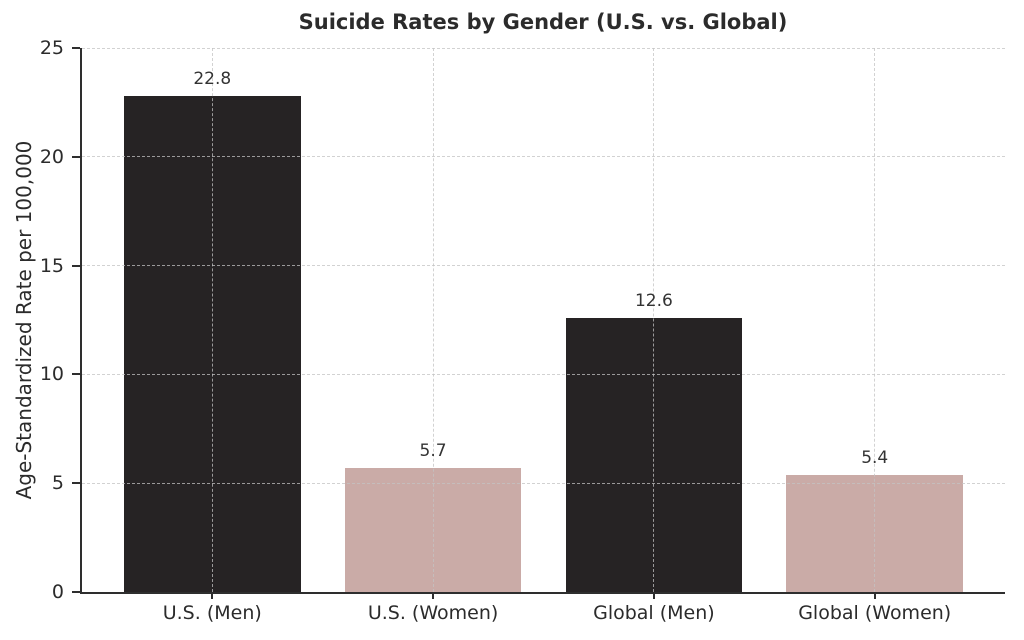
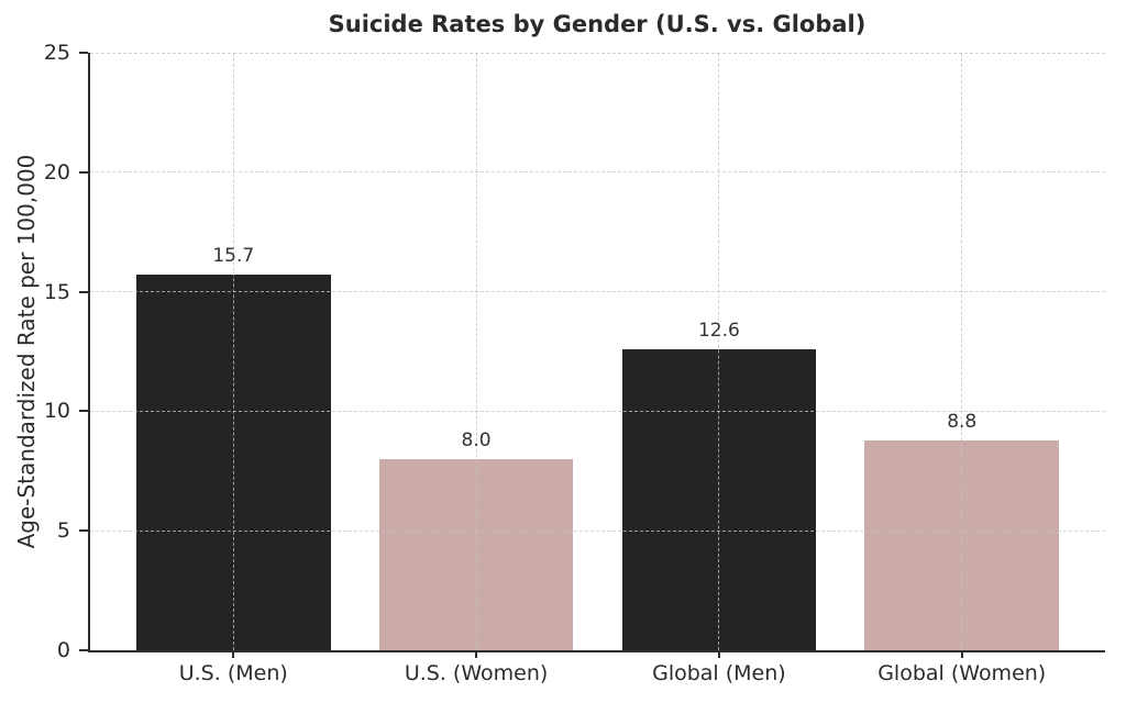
U.S. (Men): 22.8 -> 15.7
U.S. (Women): 5.7 -> 8.0
Global (Women): 5.4 -> 8.8
